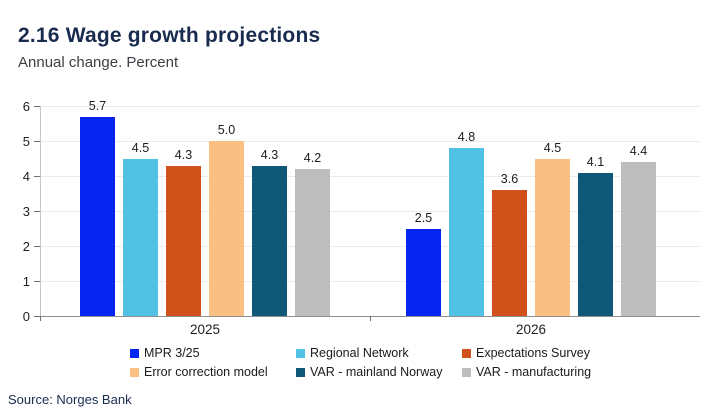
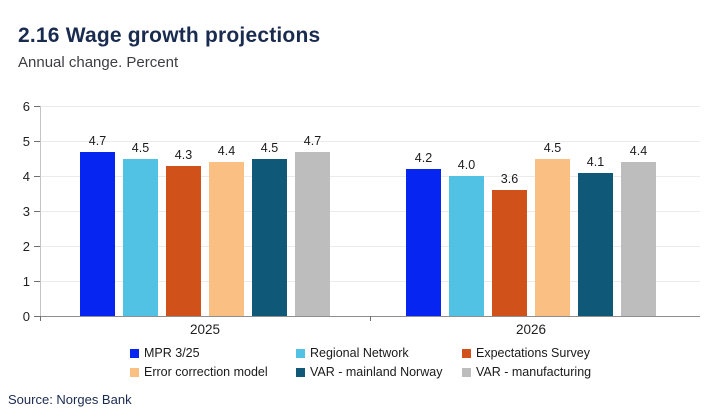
MPR 3/25/2025: 5.7 -> 4.7
Error correction model/2025: 5.0 -> 4.4
VAR - mainland Norway/2025: 4.3 -> 4.5
VAR - manufacturing/2025: 4.2 -> 4.7
MPR 3/25/2026: 2.5 -> 4.2
Regional Network/2026: 4.8 -> 4.0
